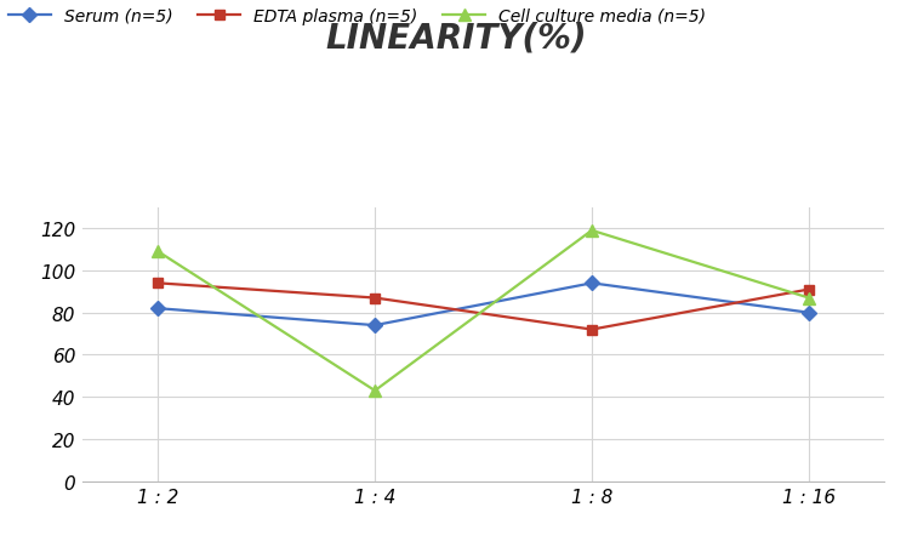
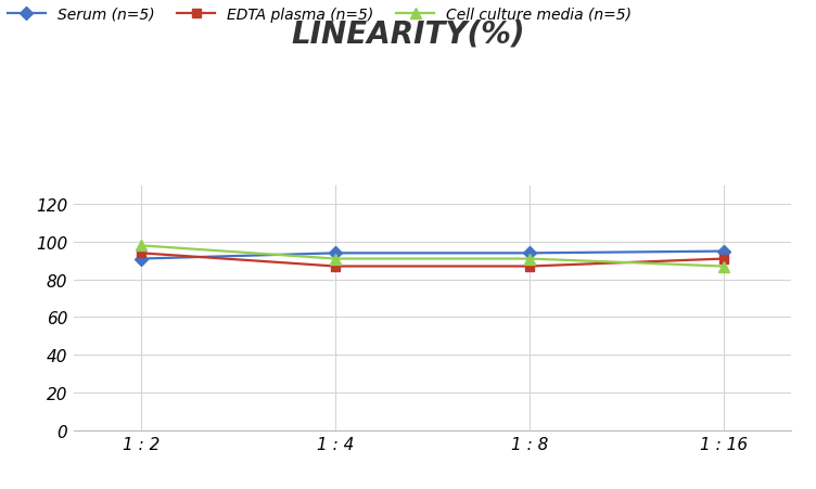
Serum (n=5)/1 : 2: 82 -> 91
Cell culture media (n=5)/1 : 2: 109 -> 98
Serum (n=5)/1 : 4: 74 -> 94
Cell culture media (n=5)/1 : 4: 43 -> 91
EDTA plasma (n=5)/1 : 8: 72 -> 87
Cell culture media (n=5)/1 : 8: 119 -> 91
Serum (n=5)/1 : 16: 80 -> 95
